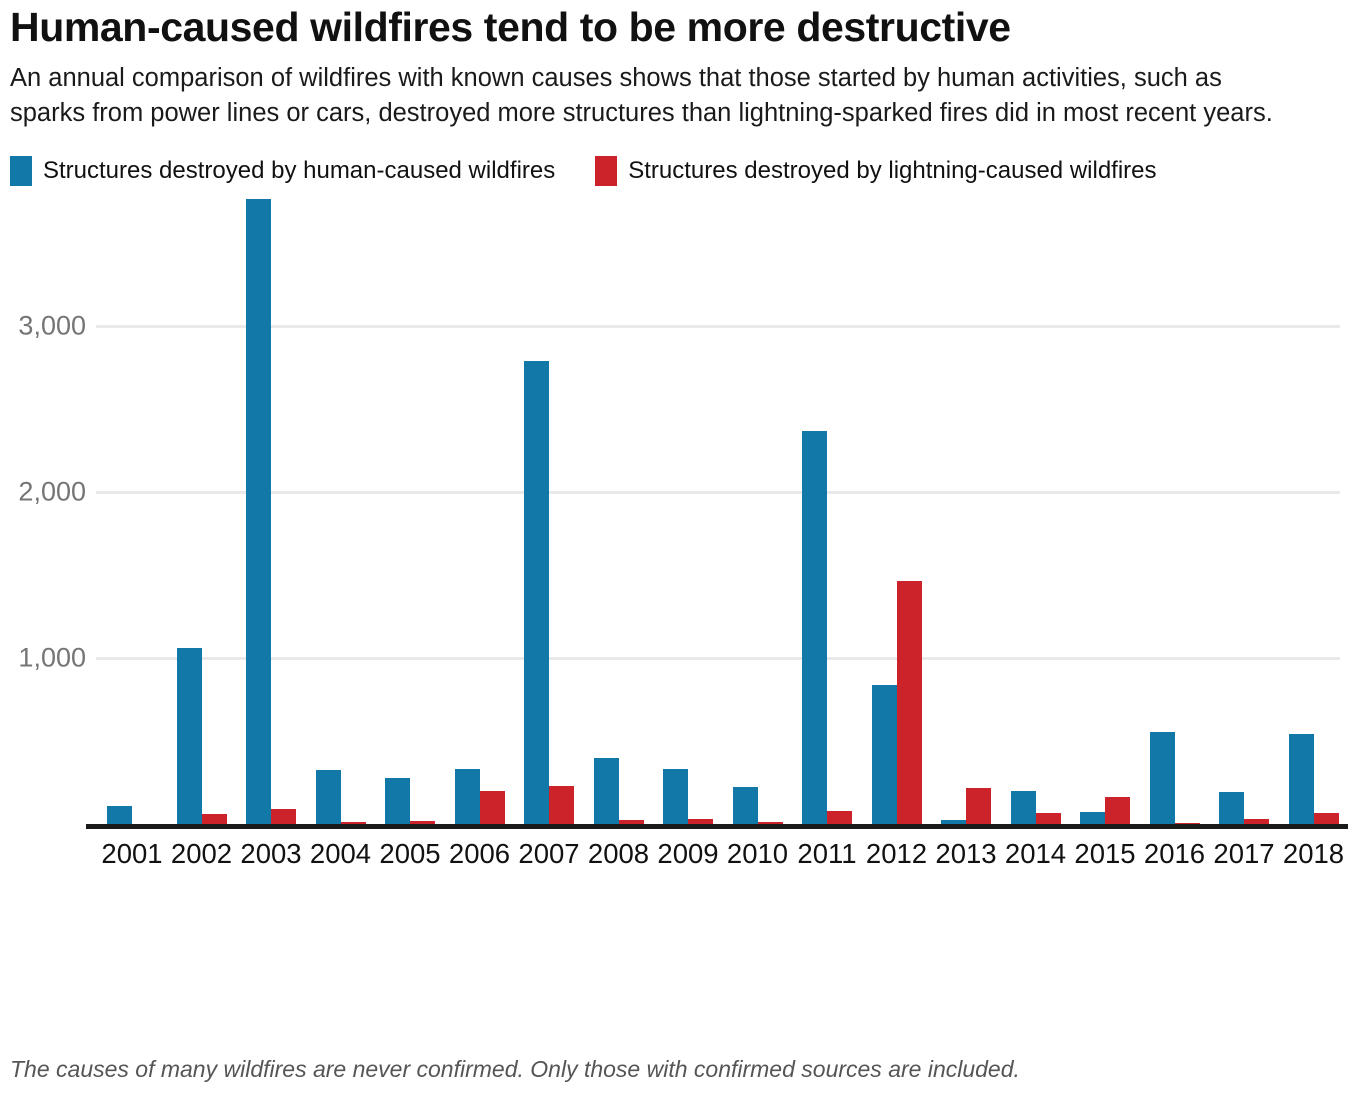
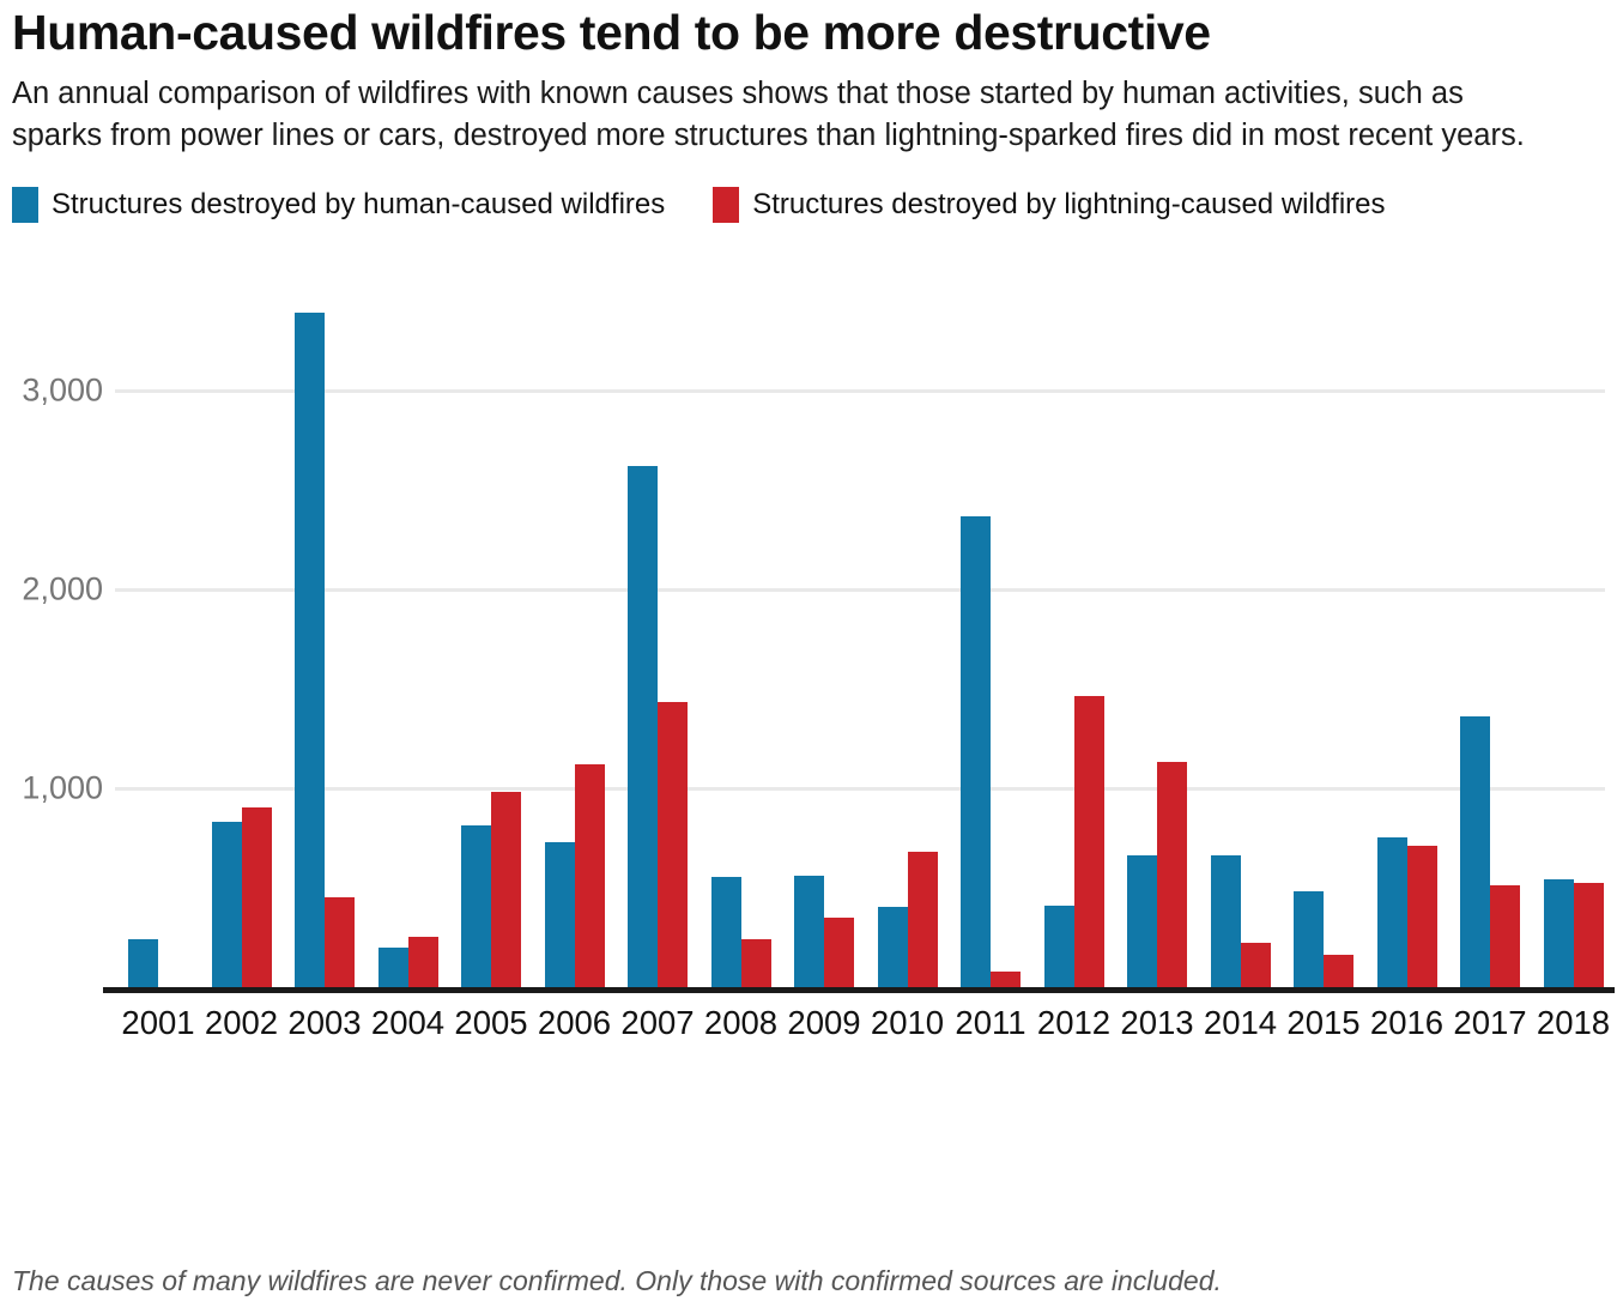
Structures destroyed by human-caused wildfires/2001: 110 -> 240
Structures destroyed by human-caused wildfires/2002: 1060 -> 830
Structures destroyed by lightning-caused wildfires/2002: 60 -> 900
Structures destroyed by human-caused wildfires/2003: 3760 -> 3390
Structures destroyed by lightning-caused wildfires/2003: 90 -> 450
Structures destroyed by human-caused wildfires/2004: 320 -> 200
Structures destroyed by lightning-caused wildfires/2004: 10 -> 250
Structures destroyed by human-caused wildfires/2005: 280 -> 810
Structures destroyed by lightning-caused wildfires/2005: 20 -> 980
Structures destroyed by human-caused wildfires/2006: 330 -> 730
Structures destroyed by lightning-caused wildfires/2006: 200 -> 1120
Structures destroyed by human-caused wildfires/2007: 2790 -> 2620
Structures destroyed by lightning-caused wildfires/2007: 230 -> 1430
Structures destroyed by human-caused wildfires/2008: 400 -> 550
Structures destroyed by lightning-caused wildfires/2008: 20 -> 240
Structures destroyed by human-caused wildfires/2009: 330 -> 560
Structures destroyed by lightning-caused wildfires/2009: 30 -> 350
Structures destroyed by human-caused wildfires/2010: 220 -> 400
Structures destroyed by lightning-caused wildfires/2010: 10 -> 680
Structures destroyed by human-caused wildfires/2012: 840 -> 410
Structures destroyed by human-caused wildfires/2013: 20 -> 660
Structures destroyed by lightning-caused wildfires/2013: 220 -> 1130
Structures destroyed by human-caused wildfires/2014: 200 -> 660
Structures destroyed by lightning-caused wildfires/2014: 70 -> 220
Structures destroyed by human-caused wildfires/2015: 70 -> 480
Structures destroyed by human-caused wildfires/2016: 550 -> 750
Structures destroyed by lightning-caused wildfires/2016: 10 -> 710
Structures destroyed by human-caused wildfires/2017: 190 -> 1360
Structures destroyed by lightning-caused wildfires/2017: 30 -> 510
Structures destroyed by lightning-caused wildfires/2018: 70 -> 520
